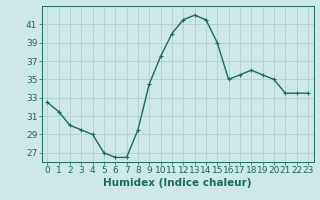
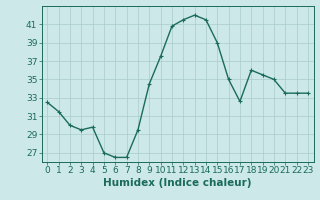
4: 29.0 -> 29.8
11: 40.0 -> 40.8
17: 35.5 -> 32.6
